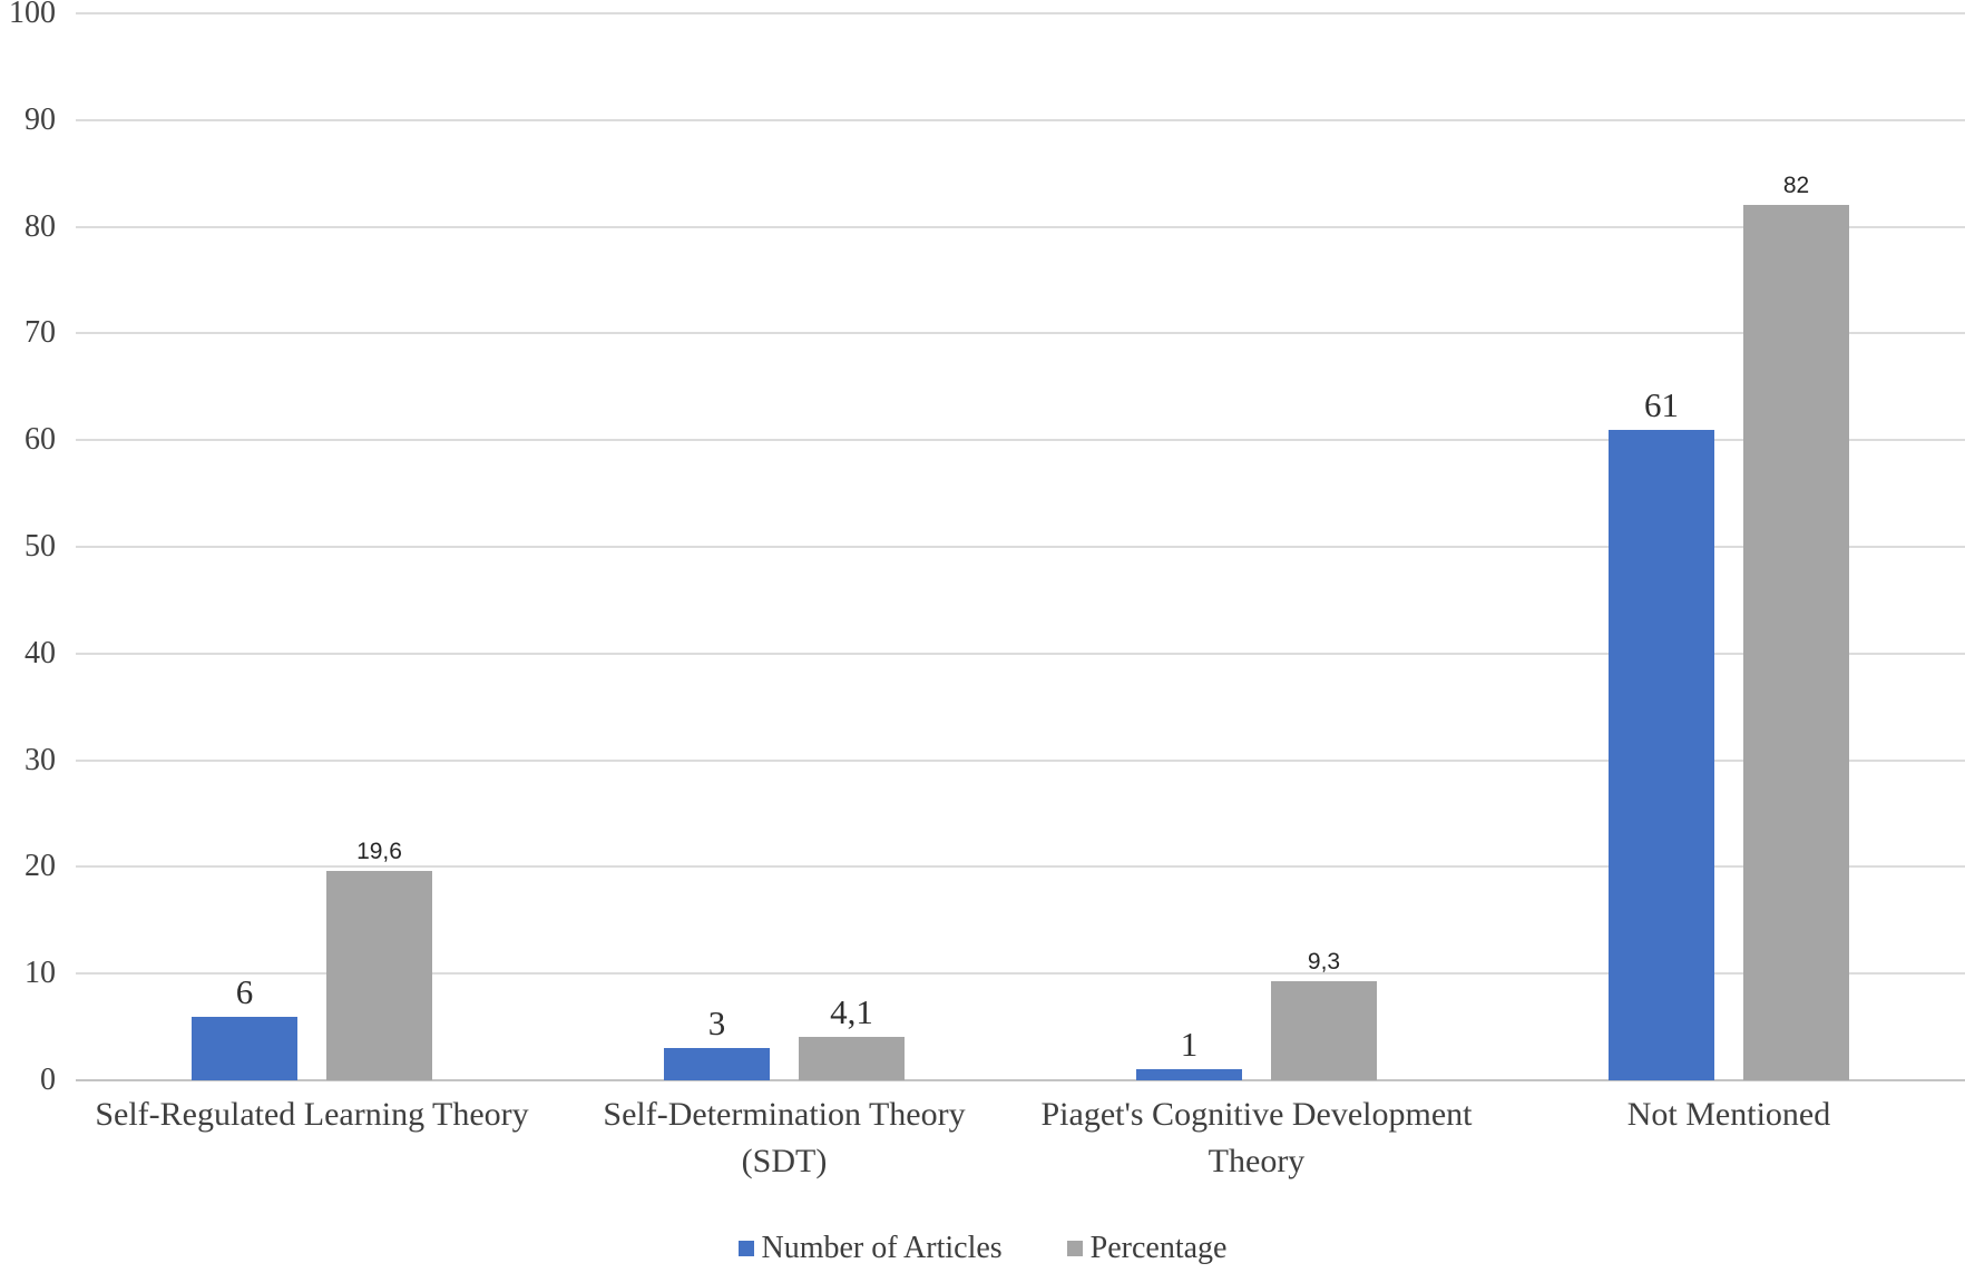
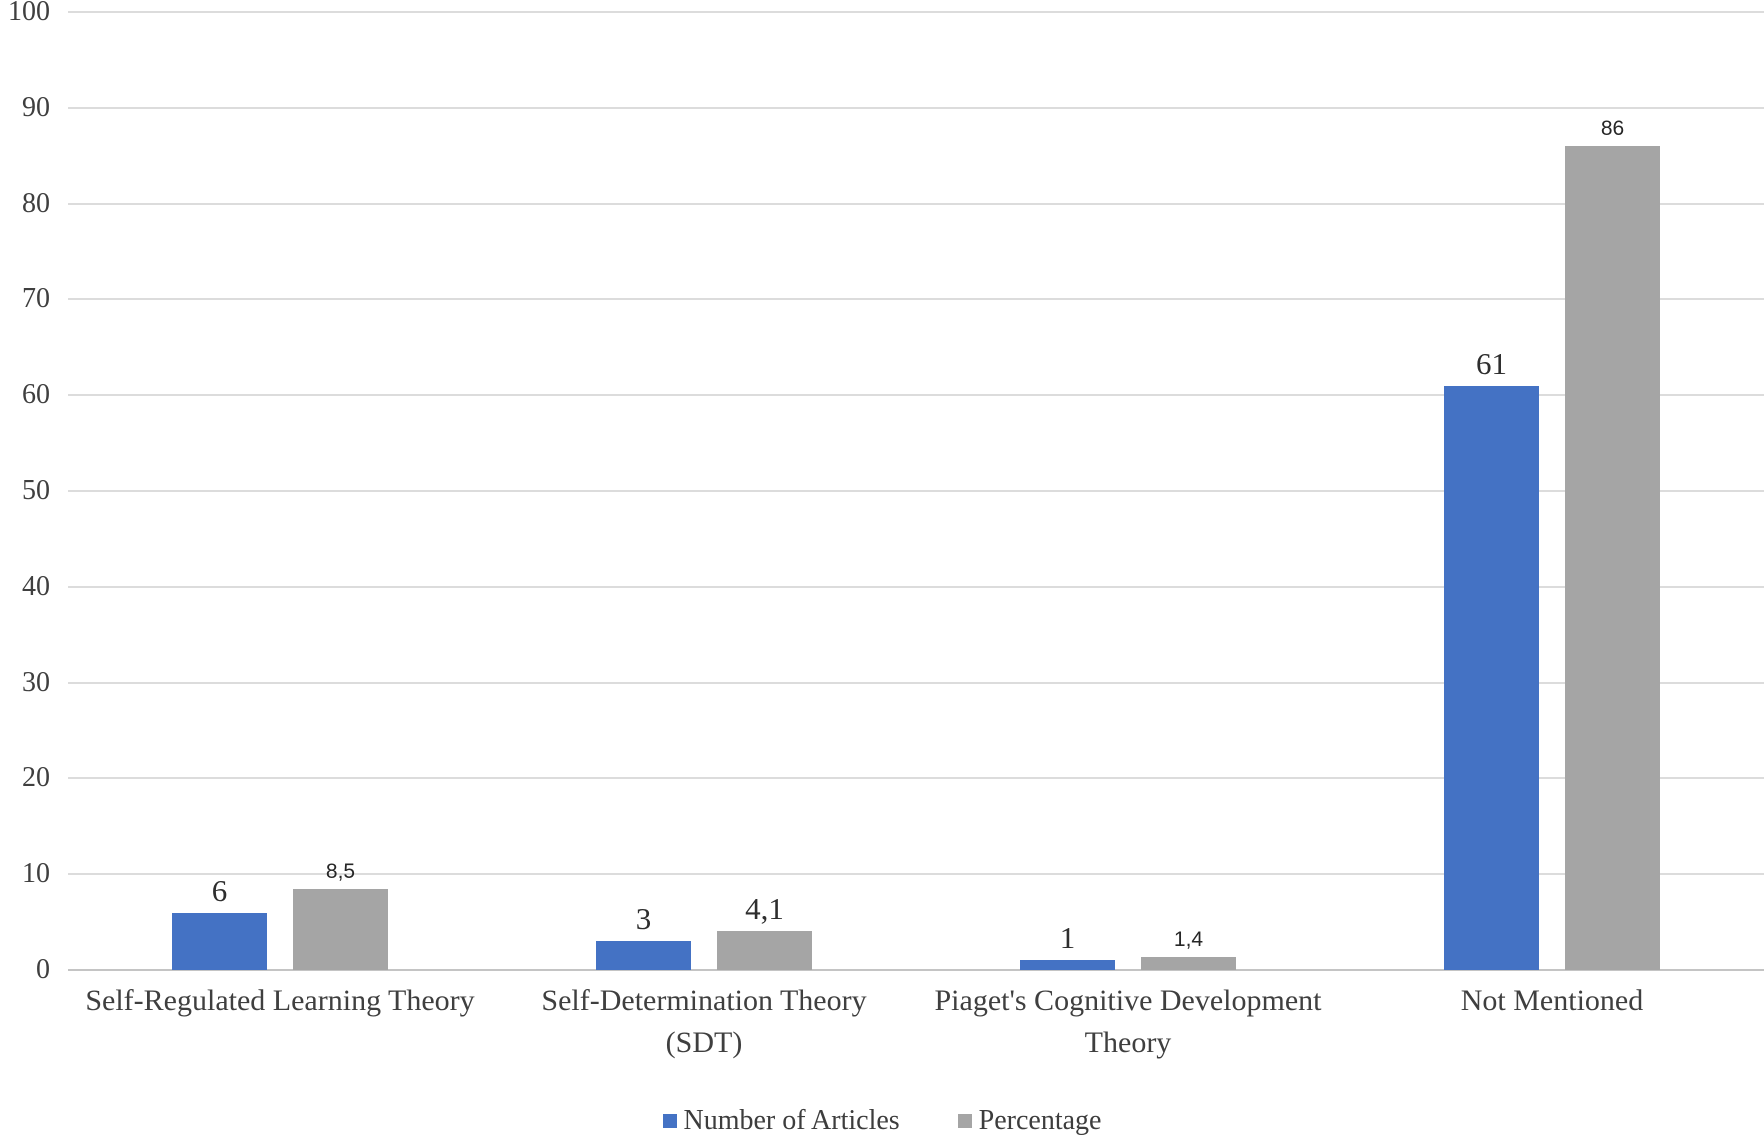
Percentage/Self-Regulated Learning Theory: 19,6 -> 8,5
Percentage/Piaget's Cognitive Development Theory: 9,3 -> 1,4
Percentage/Not Mentioned: 82 -> 86
